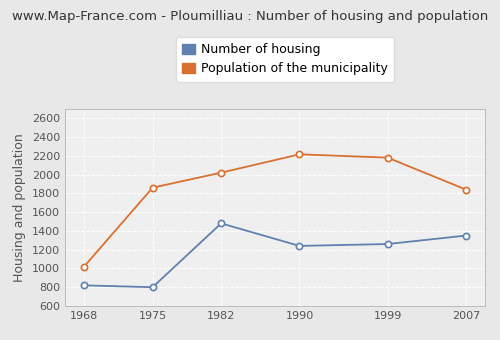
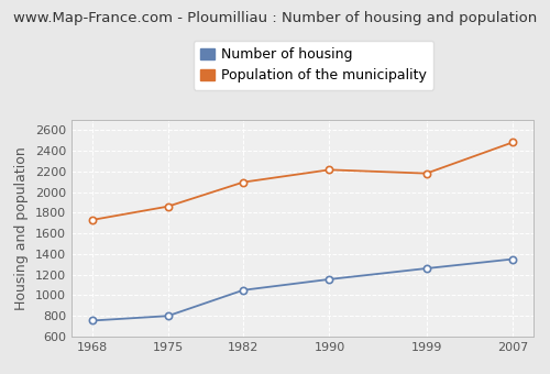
Number of housing/1968: 820 -> 760
Population of the municipality/1968: 1020 -> 1730
Number of housing/1982: 1480 -> 1050
Population of the municipality/1982: 2020 -> 2100
Number of housing/1990: 1240 -> 1160
Population of the municipality/2007: 1840 -> 2480
